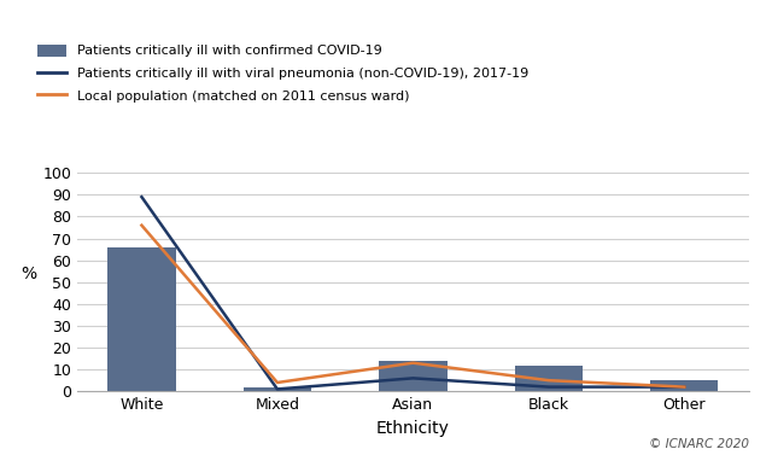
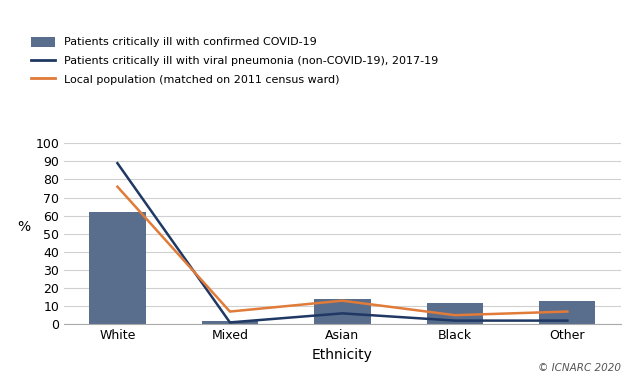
Patients critically ill with confirmed COVID-19/White: 66 -> 62
Local population (matched on 2011 census ward)/Mixed: 4 -> 7
Patients critically ill with confirmed COVID-19/Other: 5 -> 13
Local population (matched on 2011 census ward)/Other: 2 -> 7
